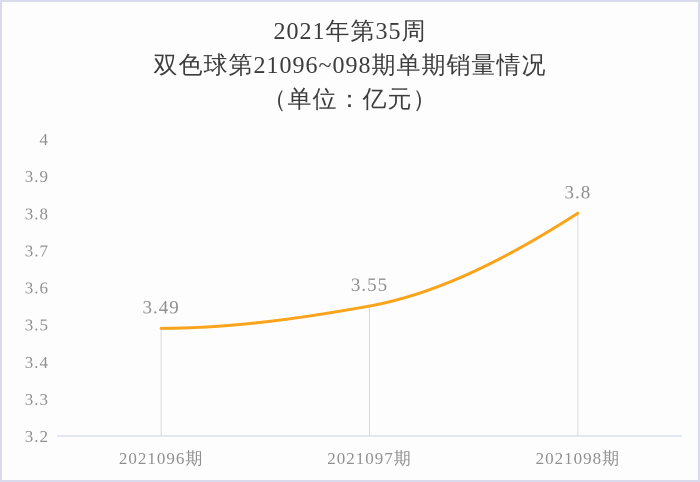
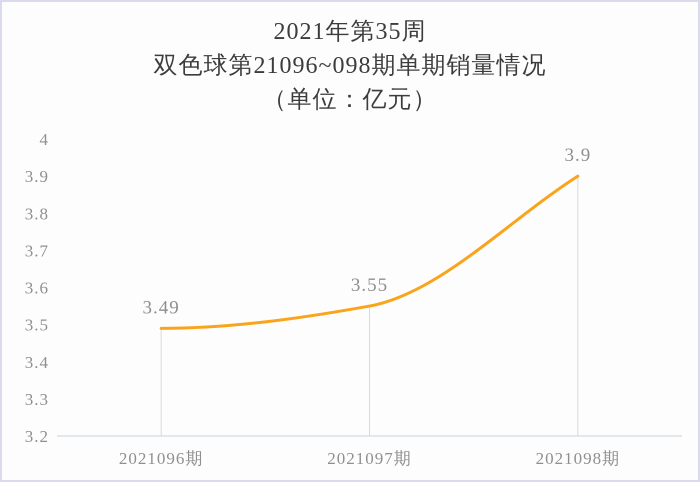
2021098期: 3.8 -> 3.9
